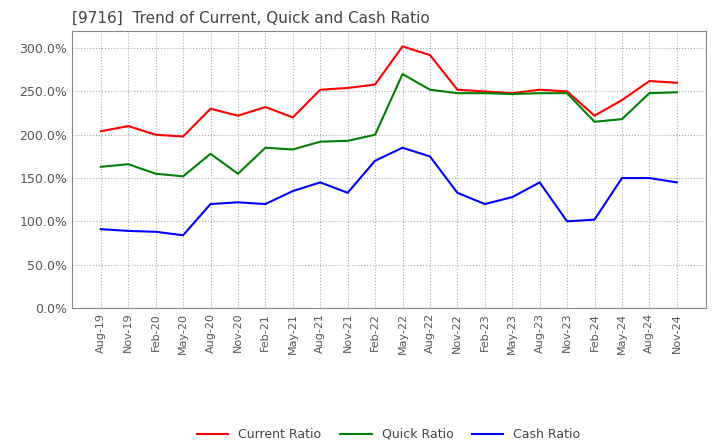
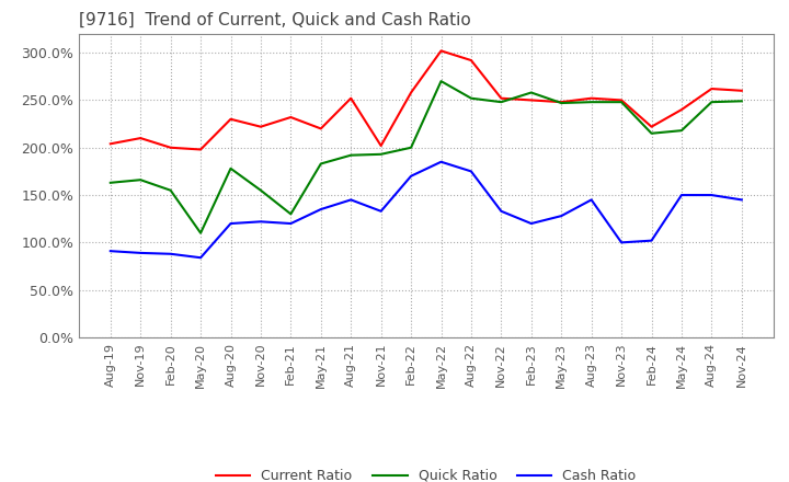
Quick Ratio/May-20: 152% -> 110%
Quick Ratio/Feb-21: 185% -> 130%
Current Ratio/Nov-21: 254% -> 202%
Quick Ratio/Feb-23: 248% -> 258%
